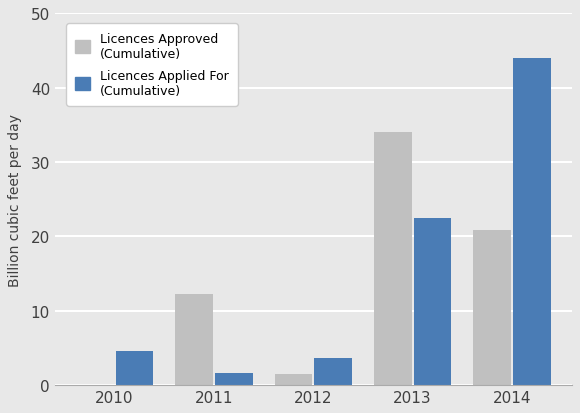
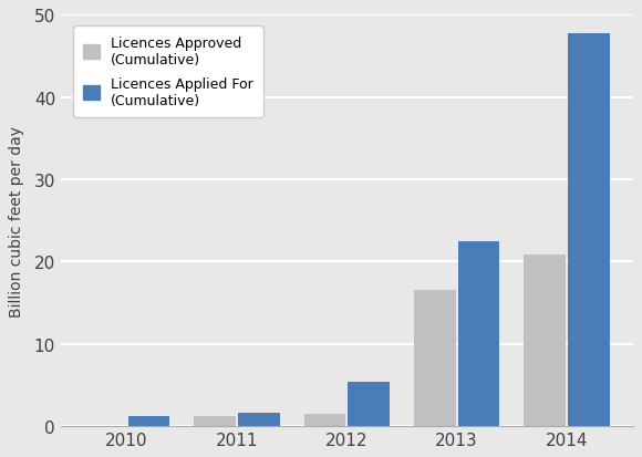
Licences Applied For (Cumulative)/2010: 4.6 -> 1.2
Licences Approved (Cumulative)/2011: 12.2 -> 1.2
Licences Applied For (Cumulative)/2012: 3.6 -> 5.3
Licences Approved (Cumulative)/2013: 34.0 -> 16.5
Licences Applied For (Cumulative)/2014: 44.0 -> 47.8
